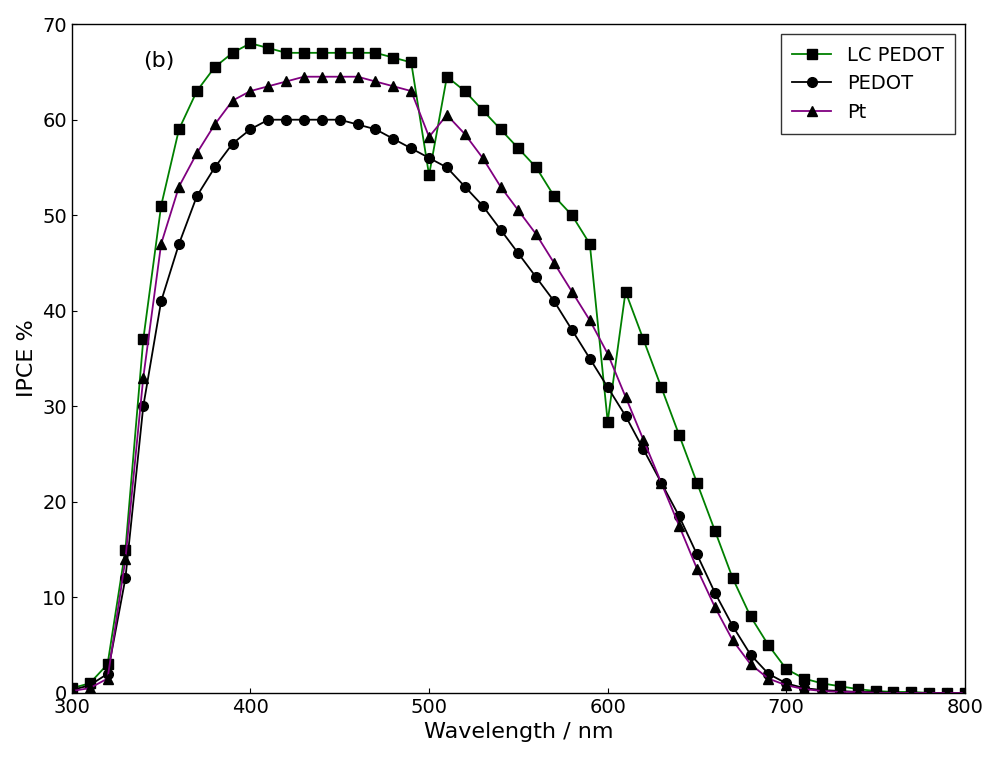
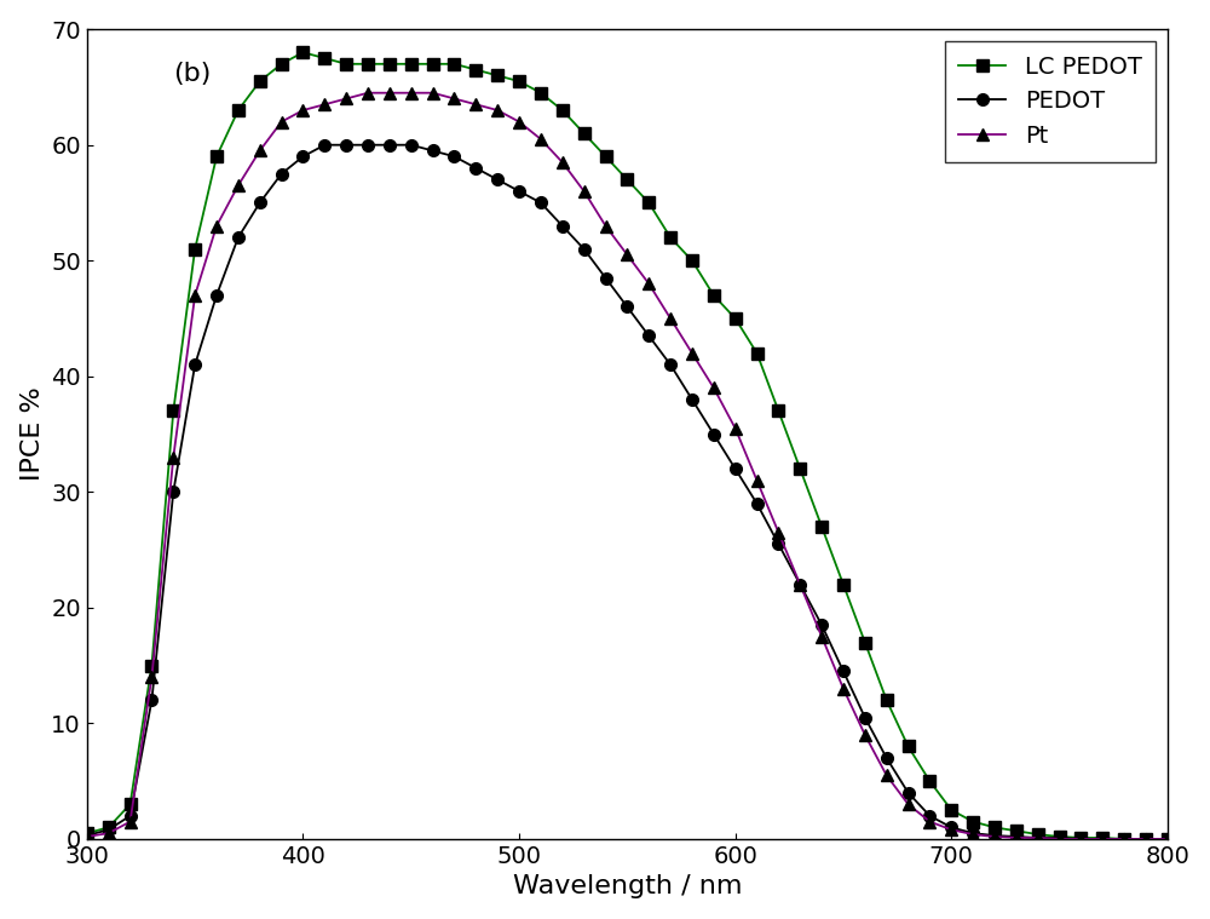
LC PEDOT/500: 54.2 -> 65.5
Pt/500: 58.2 -> 62.0
LC PEDOT/600: 28.4 -> 45.0
